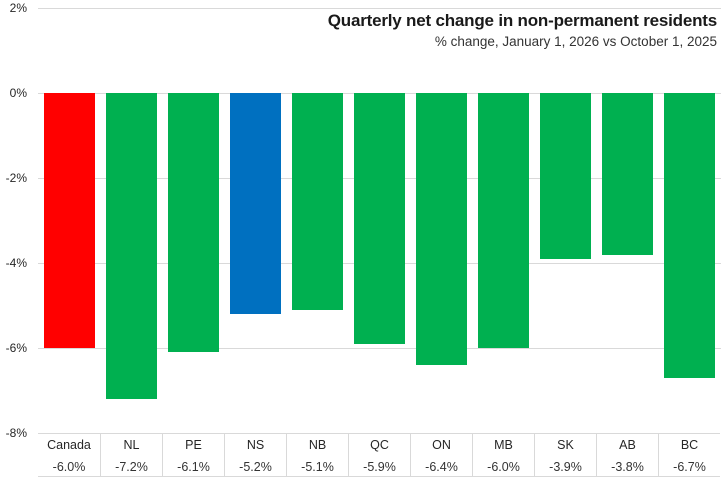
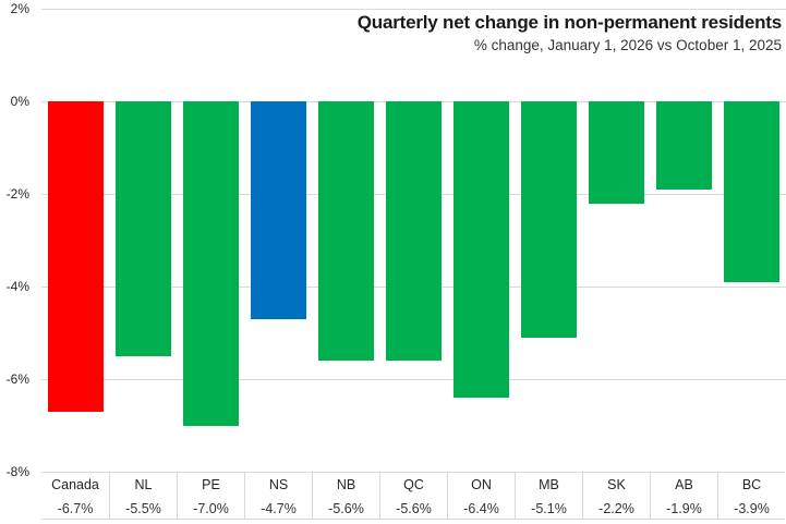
Canada: -6.0% -> -6.7%
NL: -7.2% -> -5.5%
PE: -6.1% -> -7.0%
NS: -5.2% -> -4.7%
NB: -5.1% -> -5.6%
QC: -5.9% -> -5.6%
MB: -6.0% -> -5.1%
SK: -3.9% -> -2.2%
AB: -3.8% -> -1.9%
BC: -6.7% -> -3.9%
